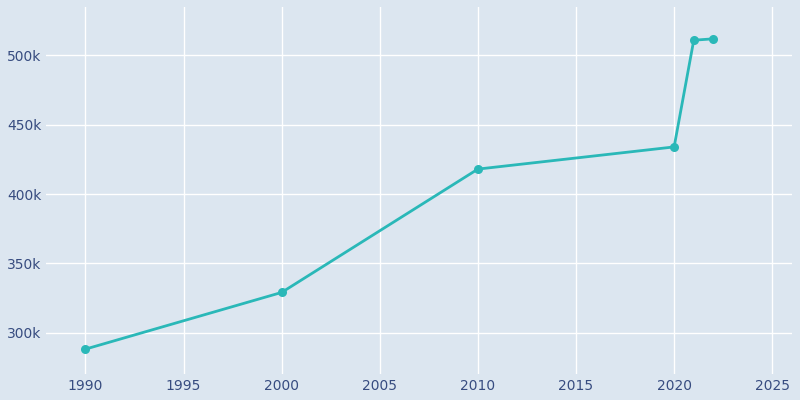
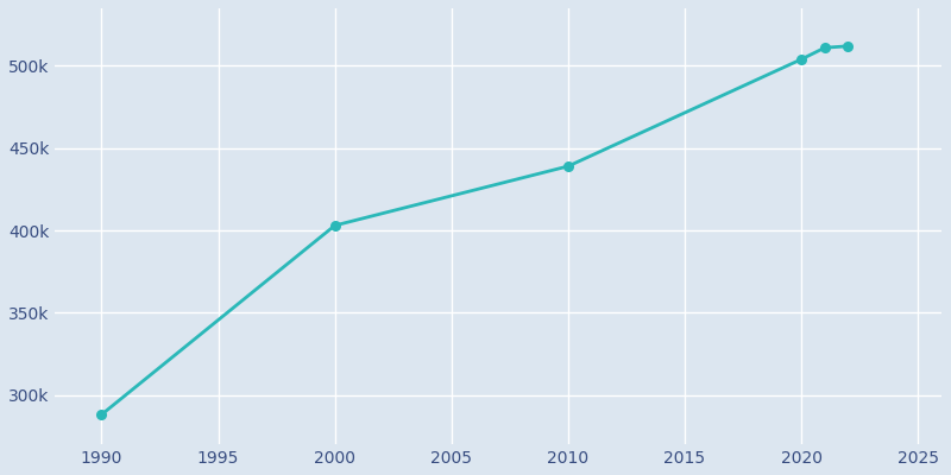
2000: 329k -> 403k
2010: 418k -> 439k
2020: 434k -> 504k
